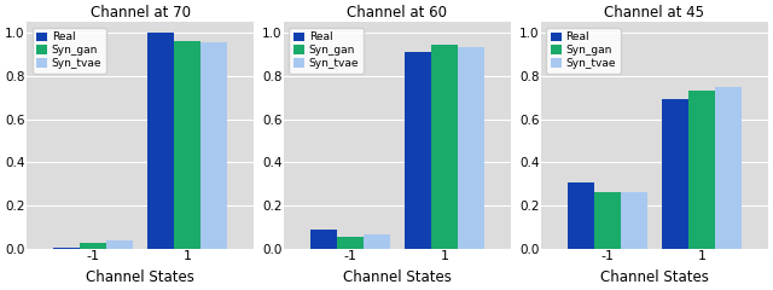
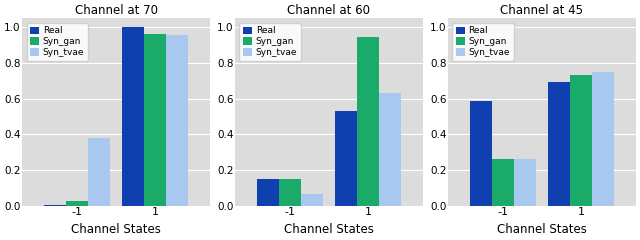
Channel at 70/Syn_tvae/-1: 0.04 -> 0.38
Channel at 60/Real/-1: 0.09 -> 0.15
Channel at 60/Syn_gan/-1: 0.06 -> 0.15
Channel at 60/Real/1: 0.91 -> 0.53
Channel at 60/Syn_tvae/1: 0.94 -> 0.63
Channel at 45/Real/-1: 0.31 -> 0.59
